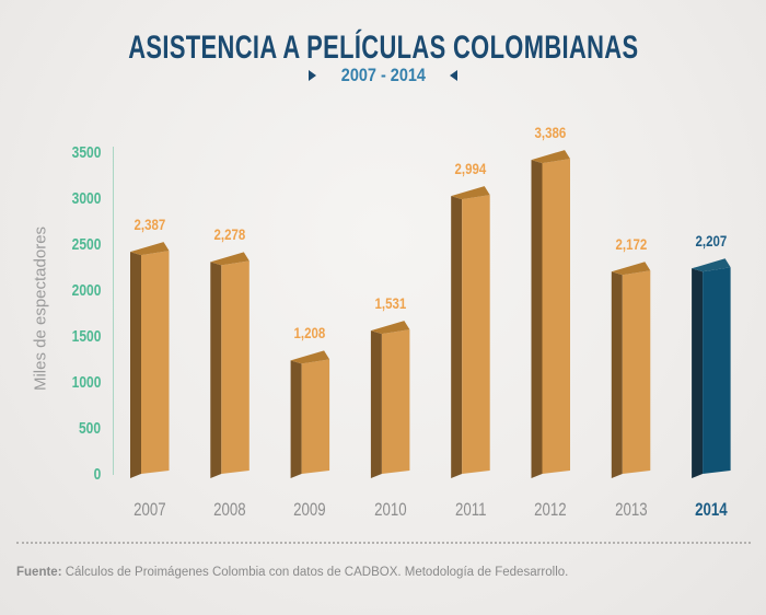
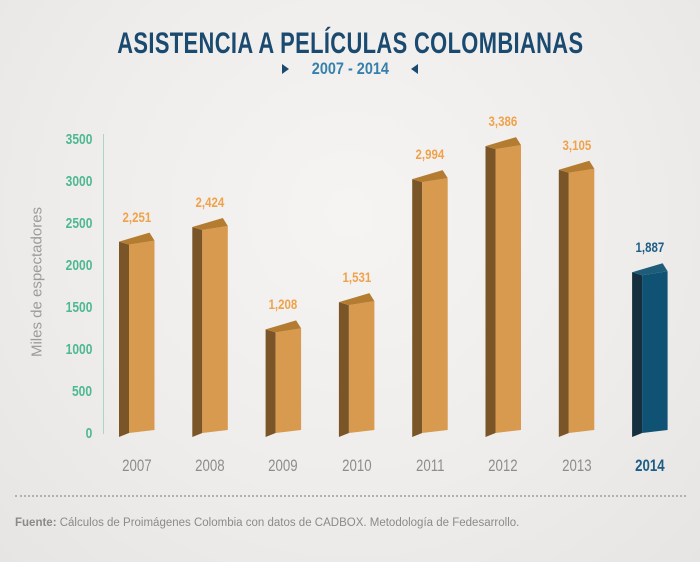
2007: 2,387 -> 2,251
2008: 2,278 -> 2,424
2013: 2,172 -> 3,105
2014: 2,207 -> 1,887
